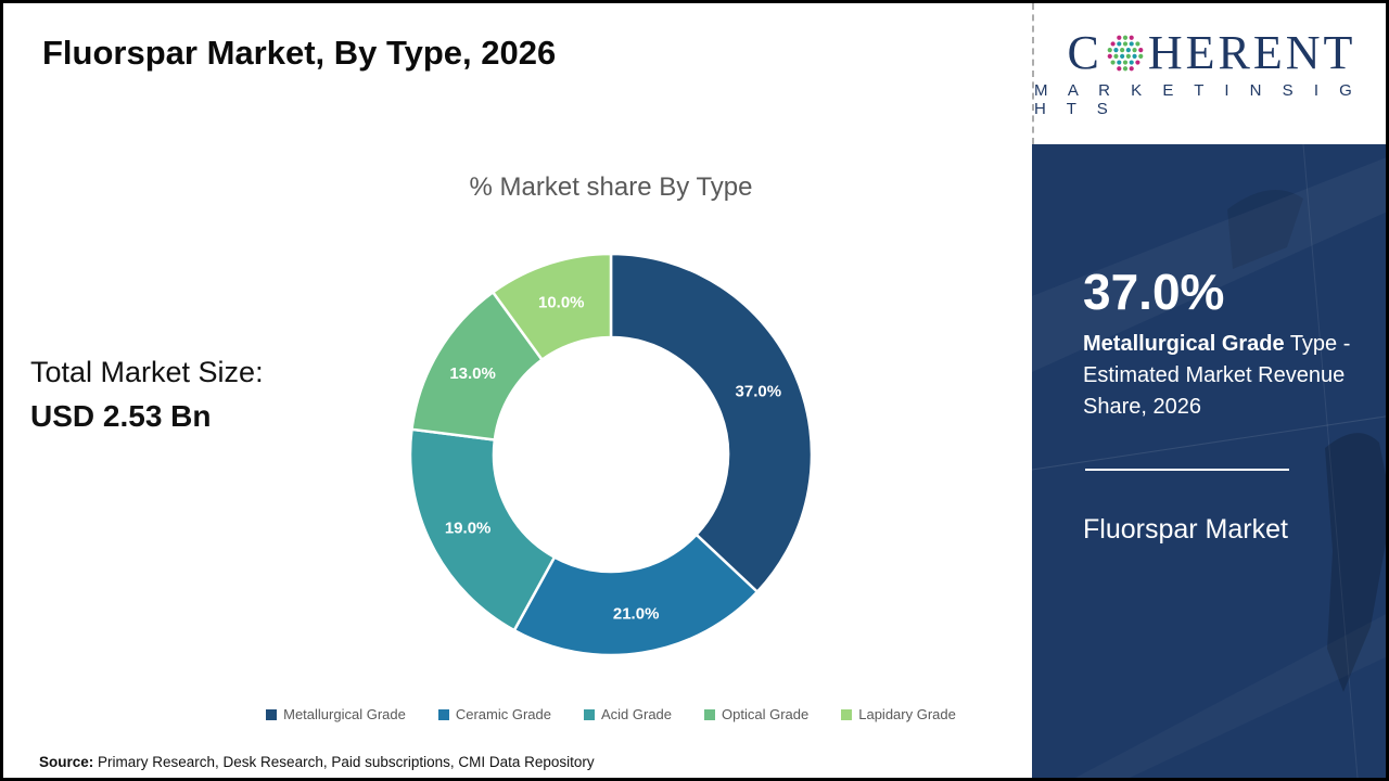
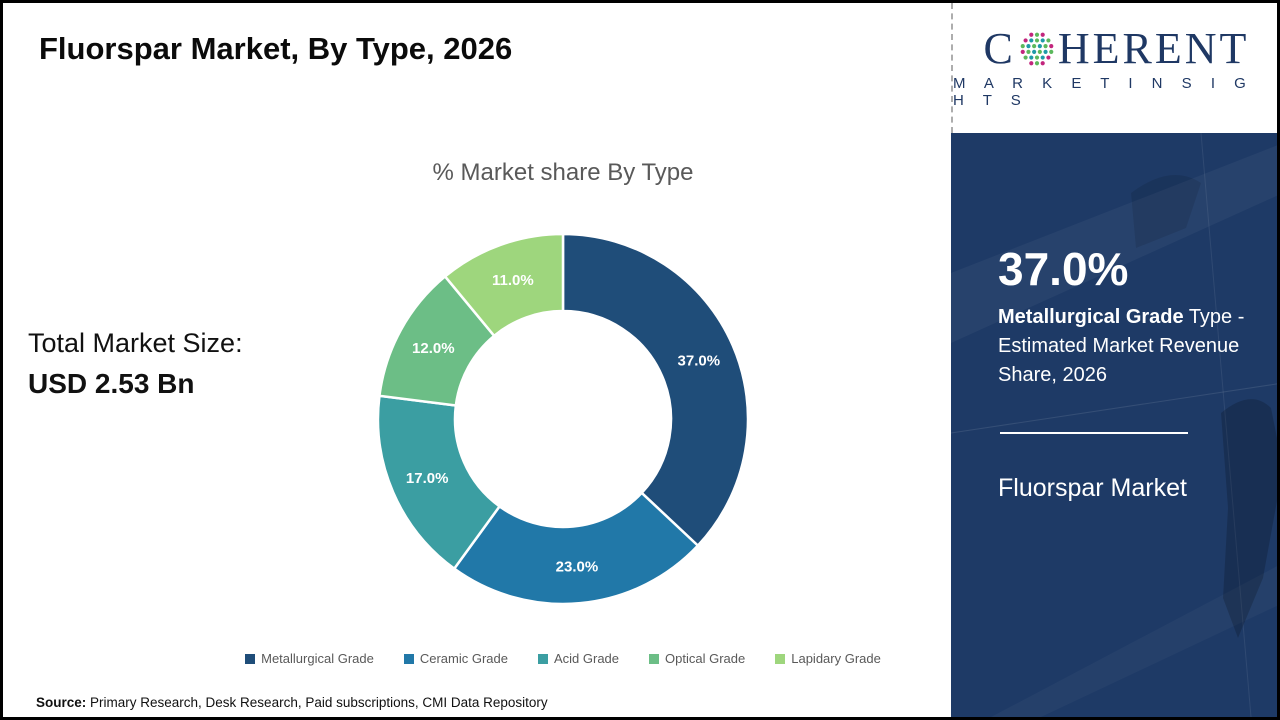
Ceramic Grade: 21.0% -> 23.0%
Acid Grade: 19.0% -> 17.0%
Optical Grade: 13.0% -> 12.0%
Lapidary Grade: 10.0% -> 11.0%
